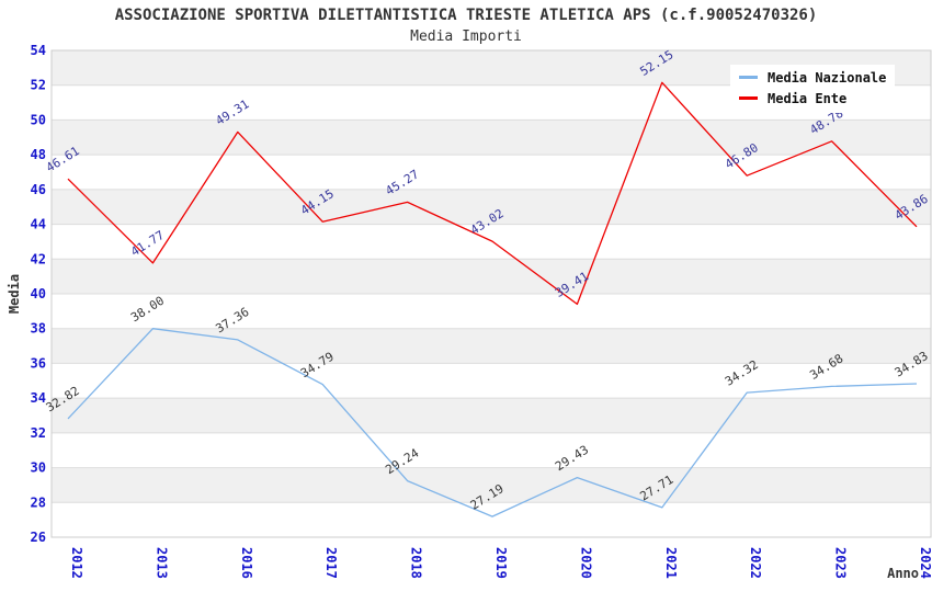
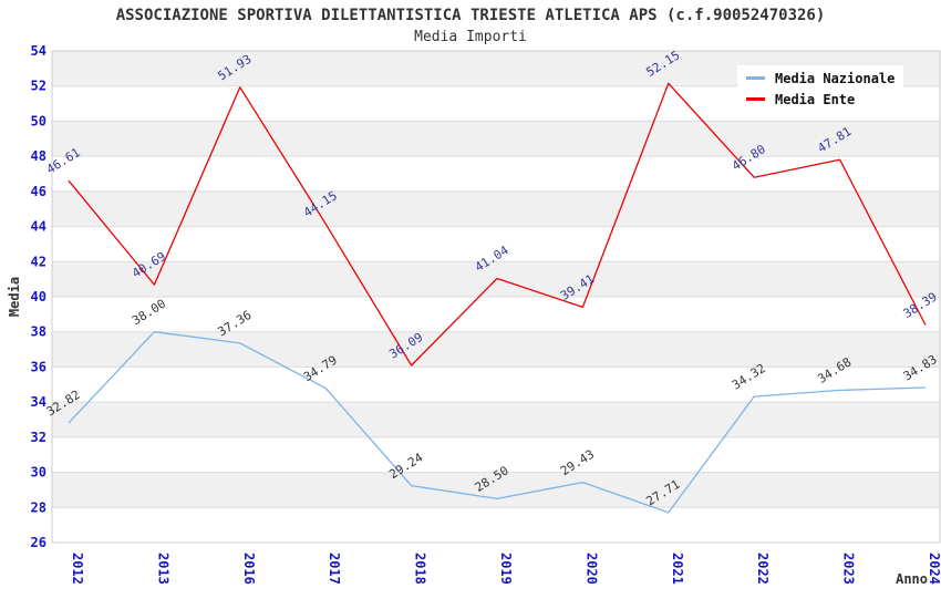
Media Ente/2013: 41.77 -> 40.69
Media Ente/2016: 49.31 -> 51.93
Media Ente/2018: 45.27 -> 36.09
Media Nazionale/2019: 27.19 -> 28.50
Media Ente/2019: 43.02 -> 41.04
Media Ente/2023: 48.78 -> 47.81
Media Ente/2024: 43.86 -> 38.39
